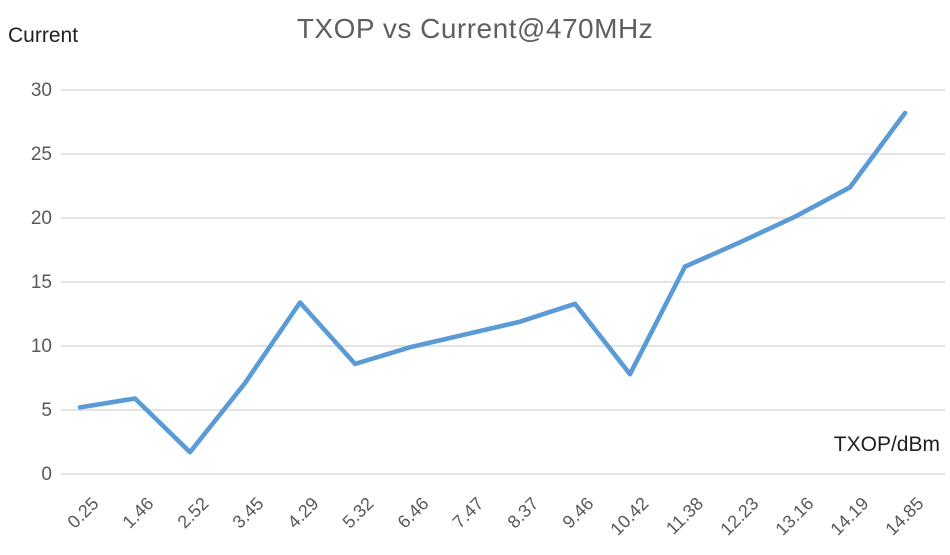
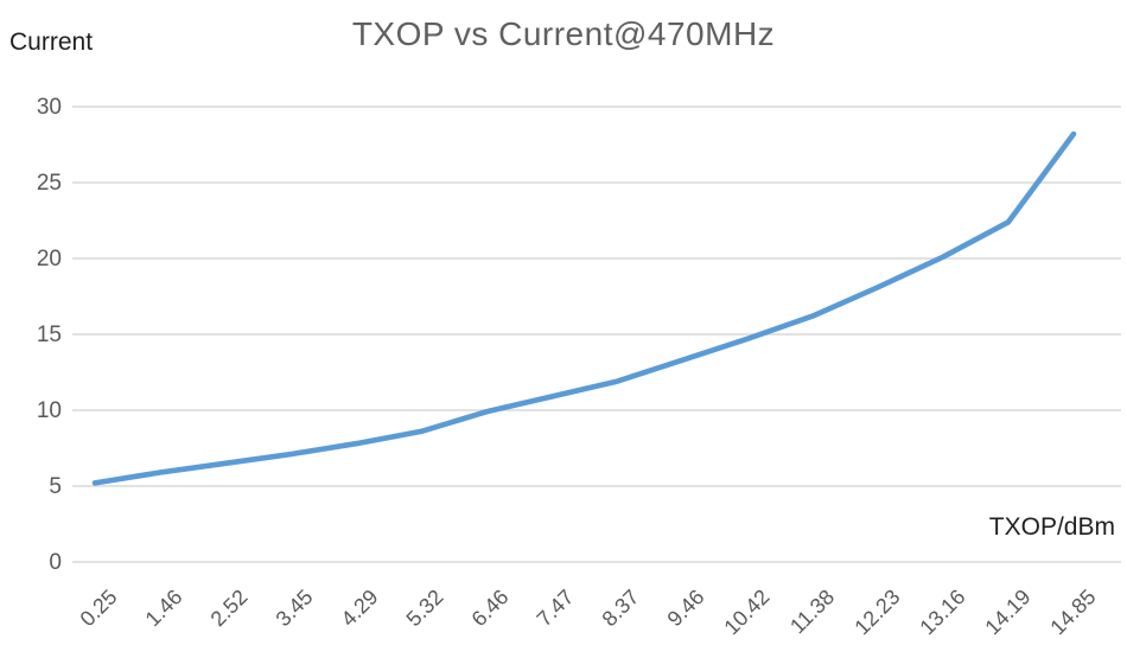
2.52: 1.7 -> 6.5
4.29: 13.4 -> 7.8
10.42: 7.8 -> 14.7
